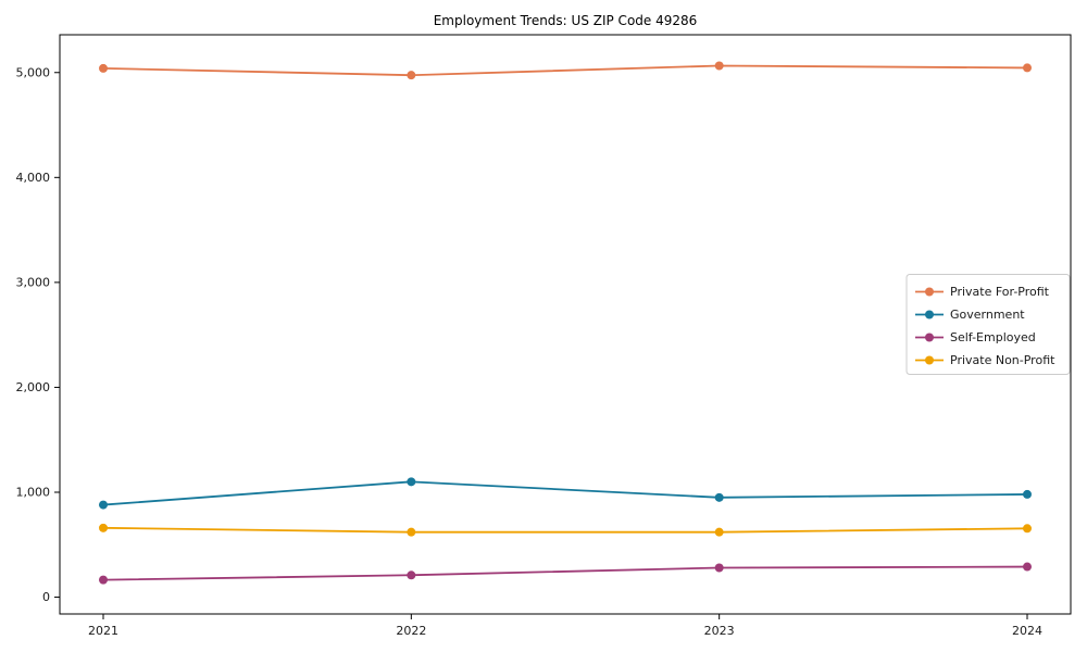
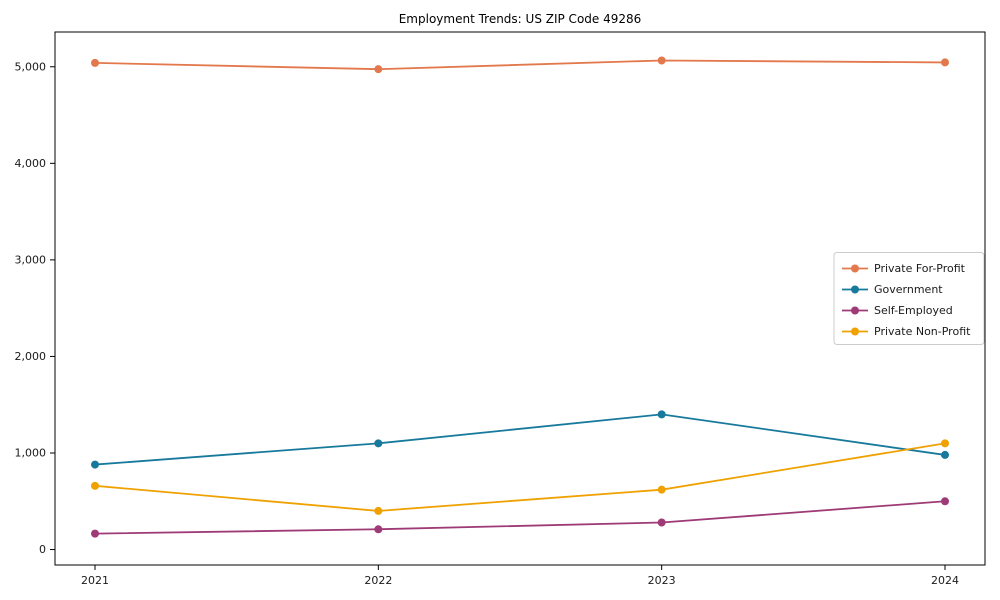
Private Non-Profit/2022: 600 -> 400
Government/2023: 1000 -> 1400
Self-Employed/2024: 300 -> 500
Private Non-Profit/2024: 700 -> 1100
